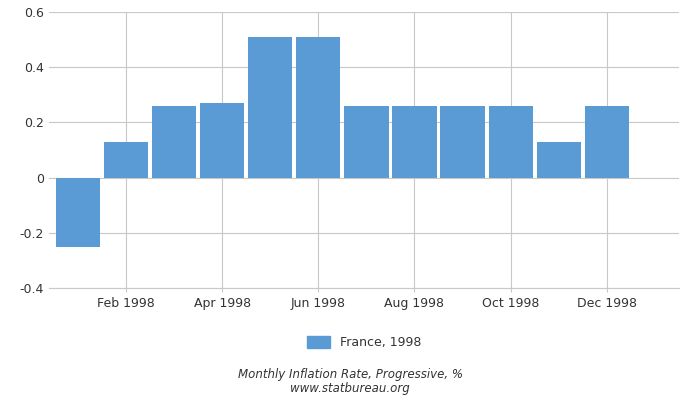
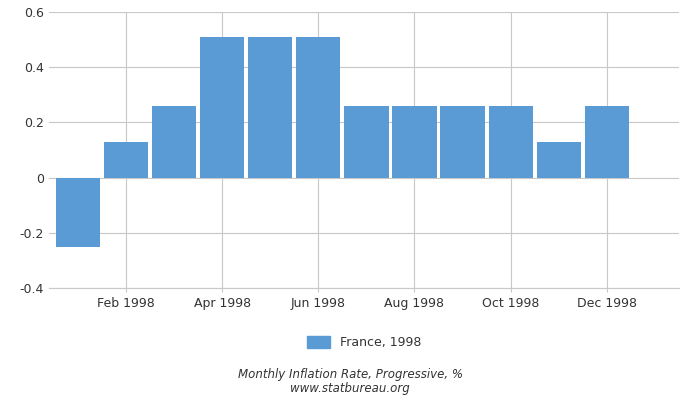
Apr 1998: 0.27 -> 0.51
